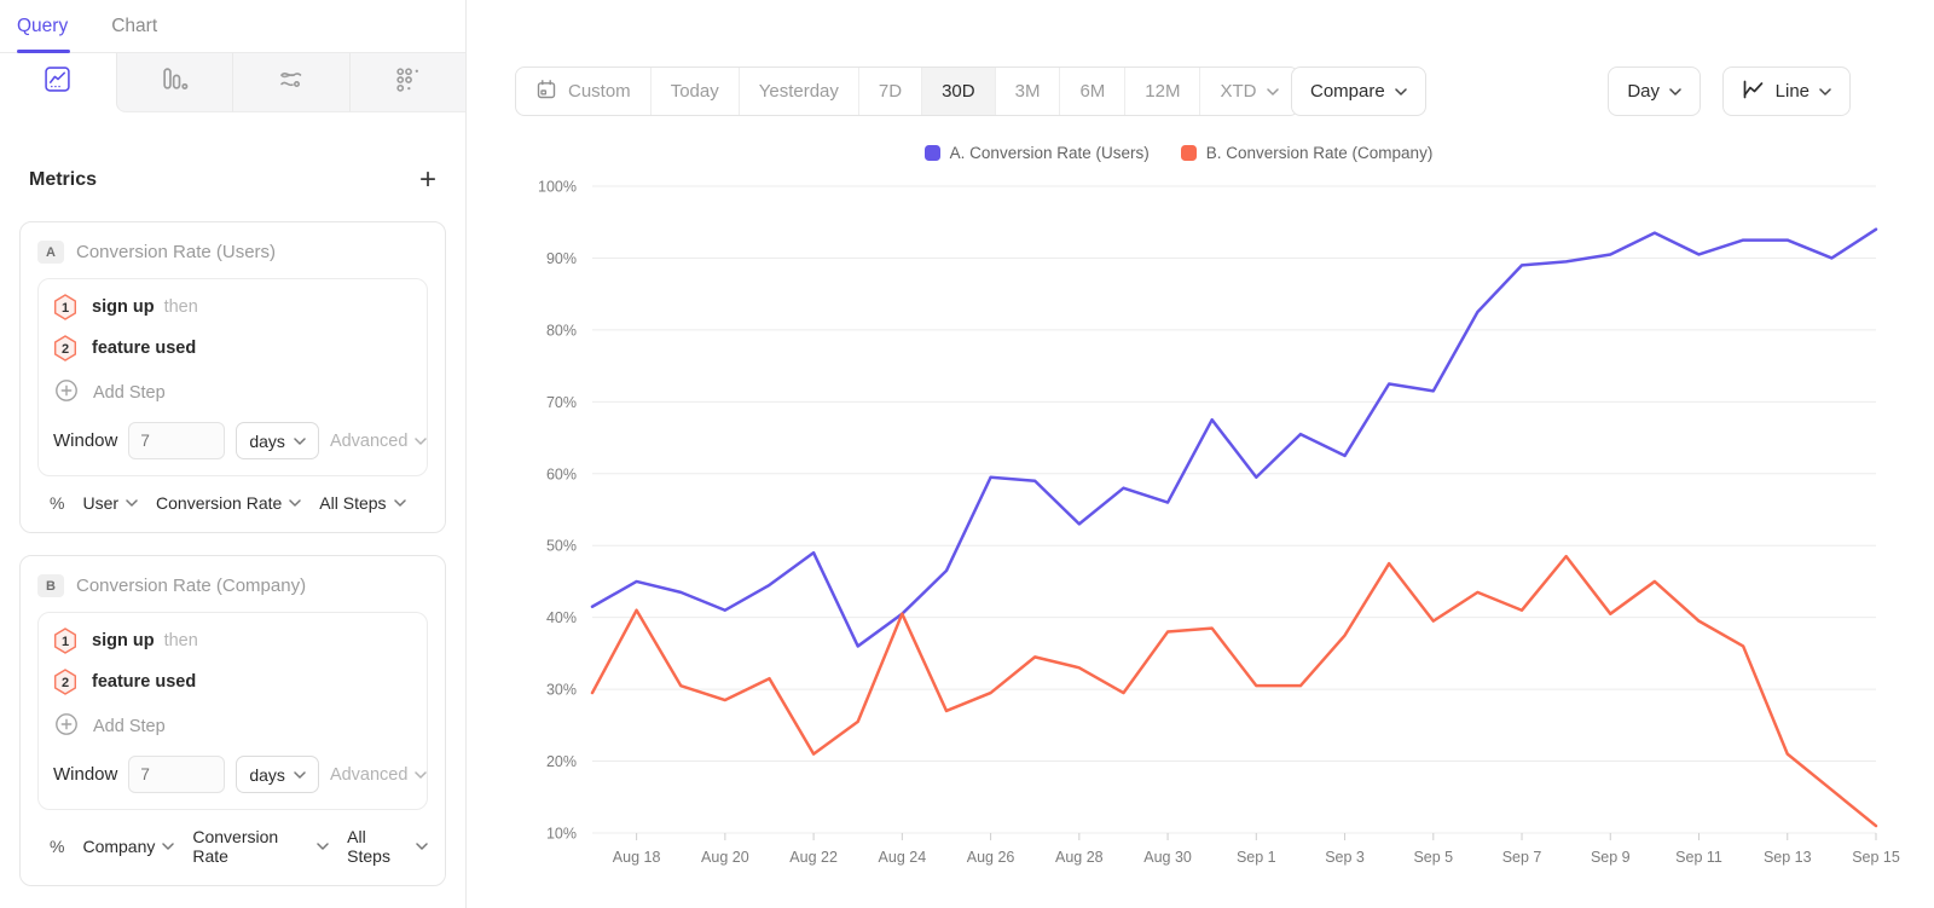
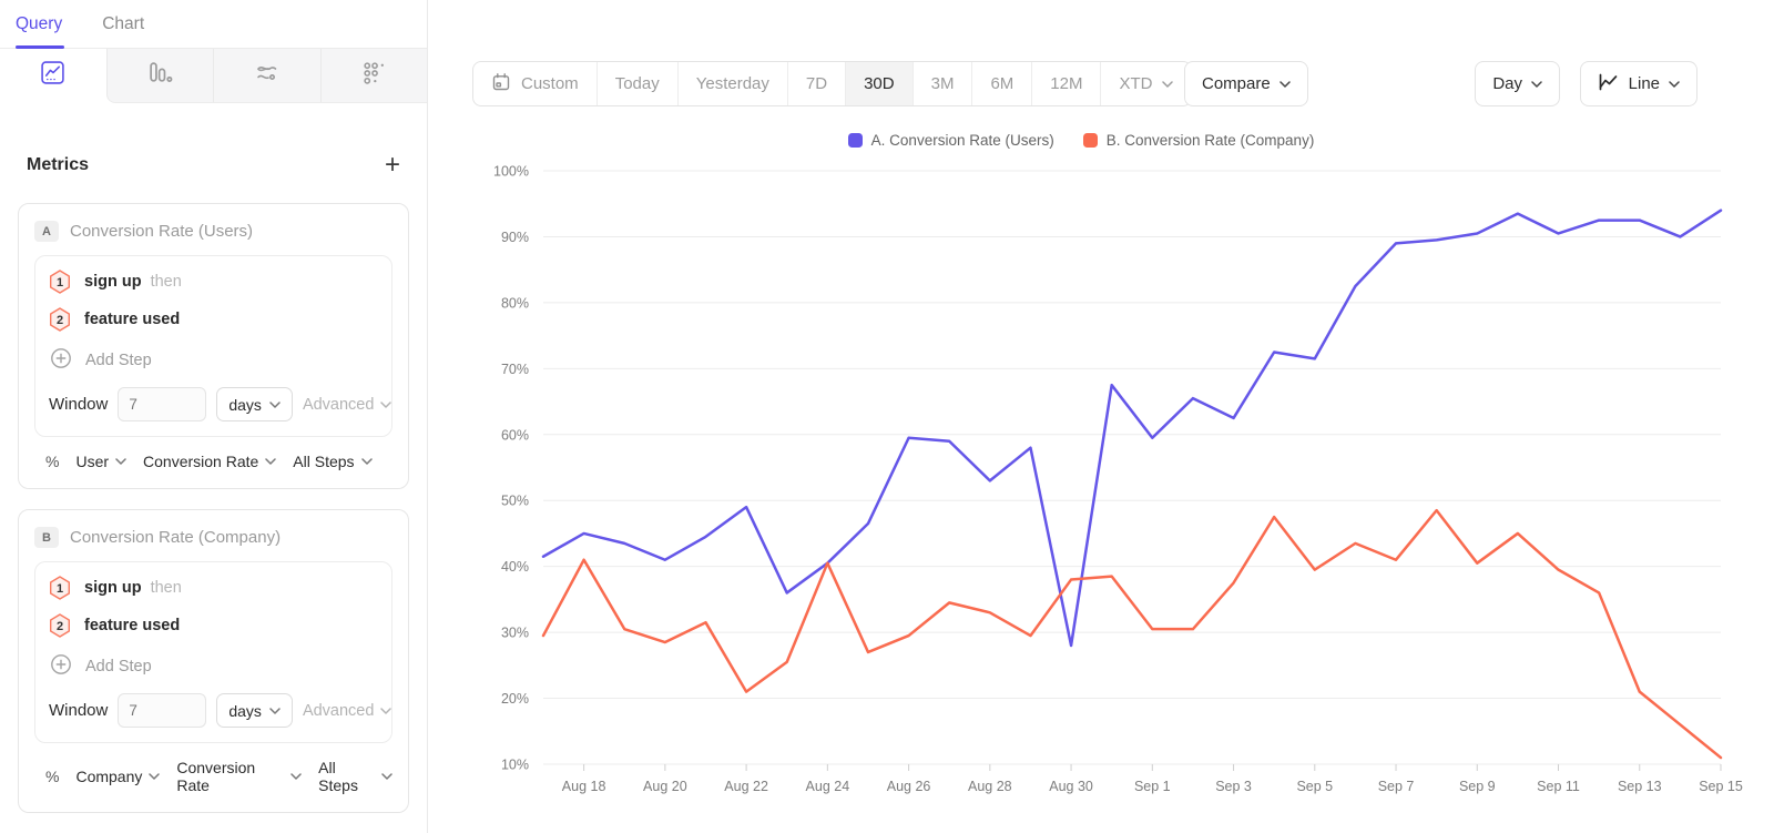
A. Conversion Rate (Users)/Aug 30: 56% -> 28%
